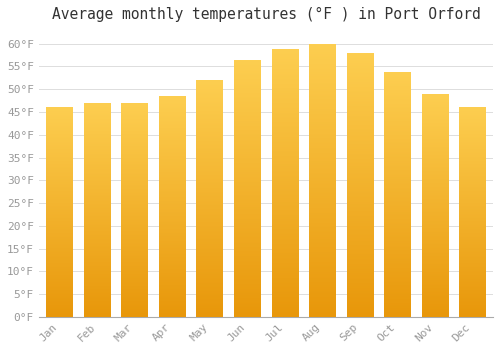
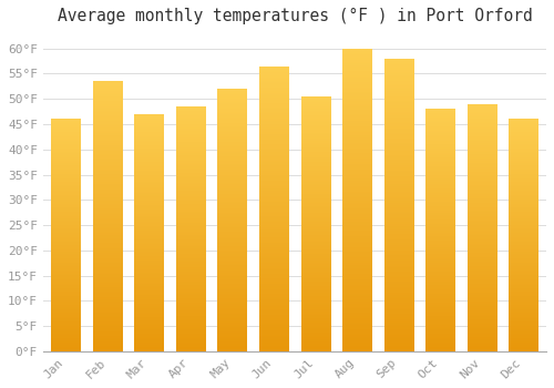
Feb: 47.0°F -> 53.5°F
Jul: 58.8°F -> 50.5°F
Oct: 53.8°F -> 48.0°F
